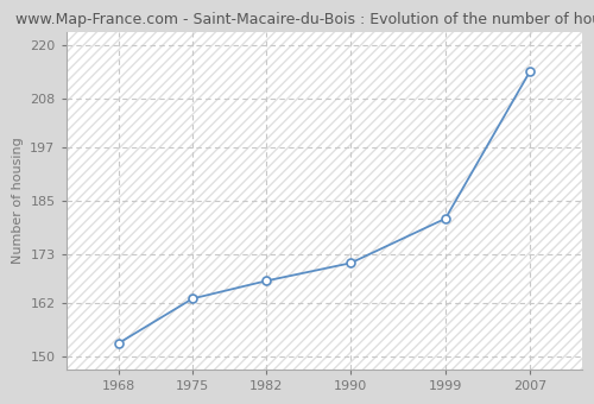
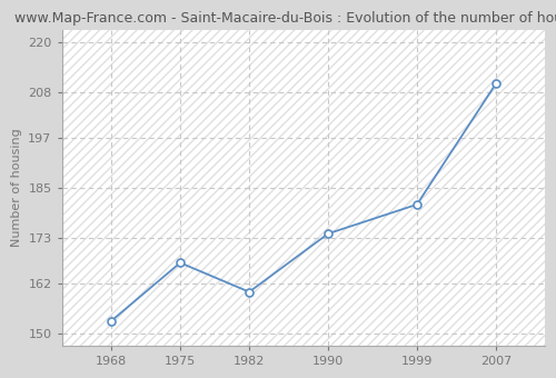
1975: 163 -> 167
1982: 167 -> 160
1990: 171 -> 174
2007: 214 -> 210
